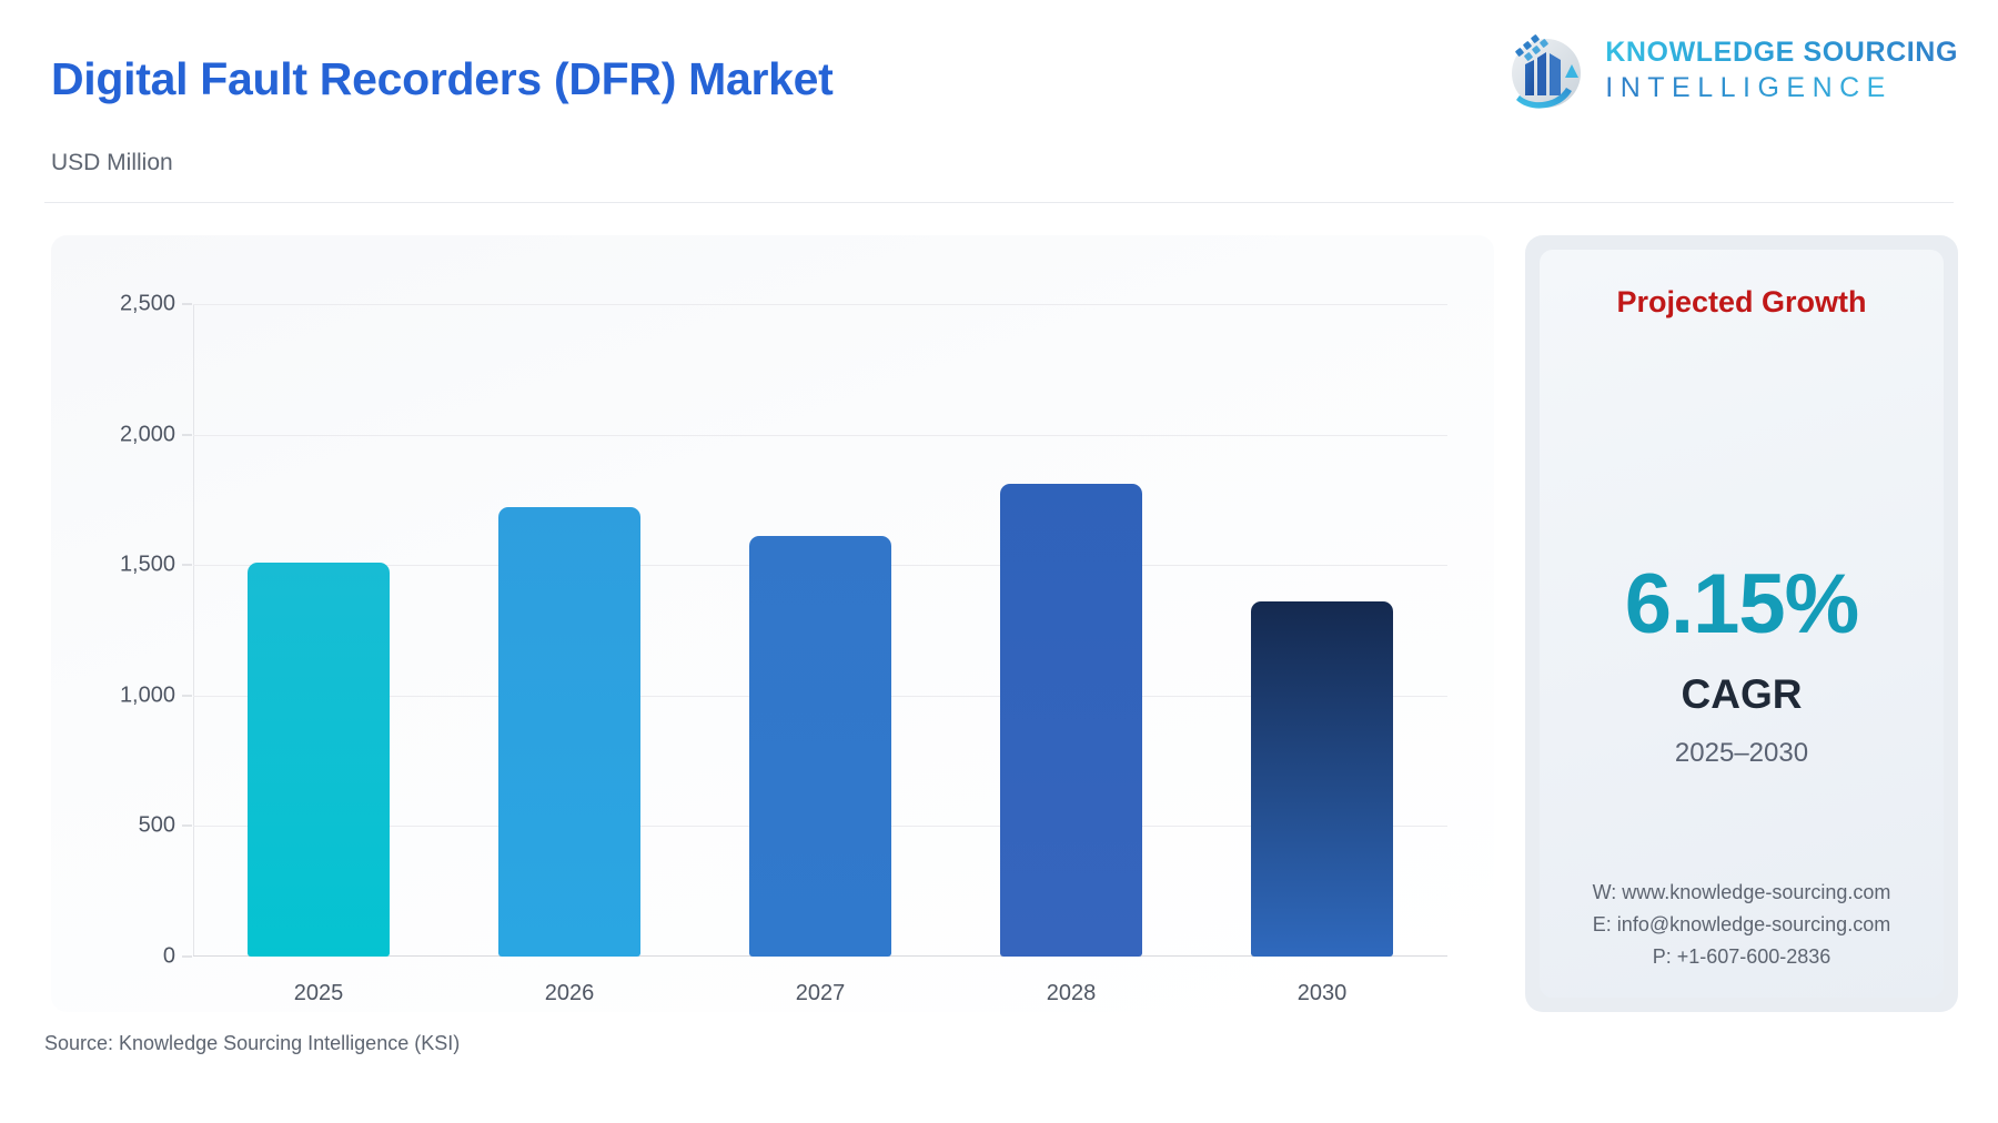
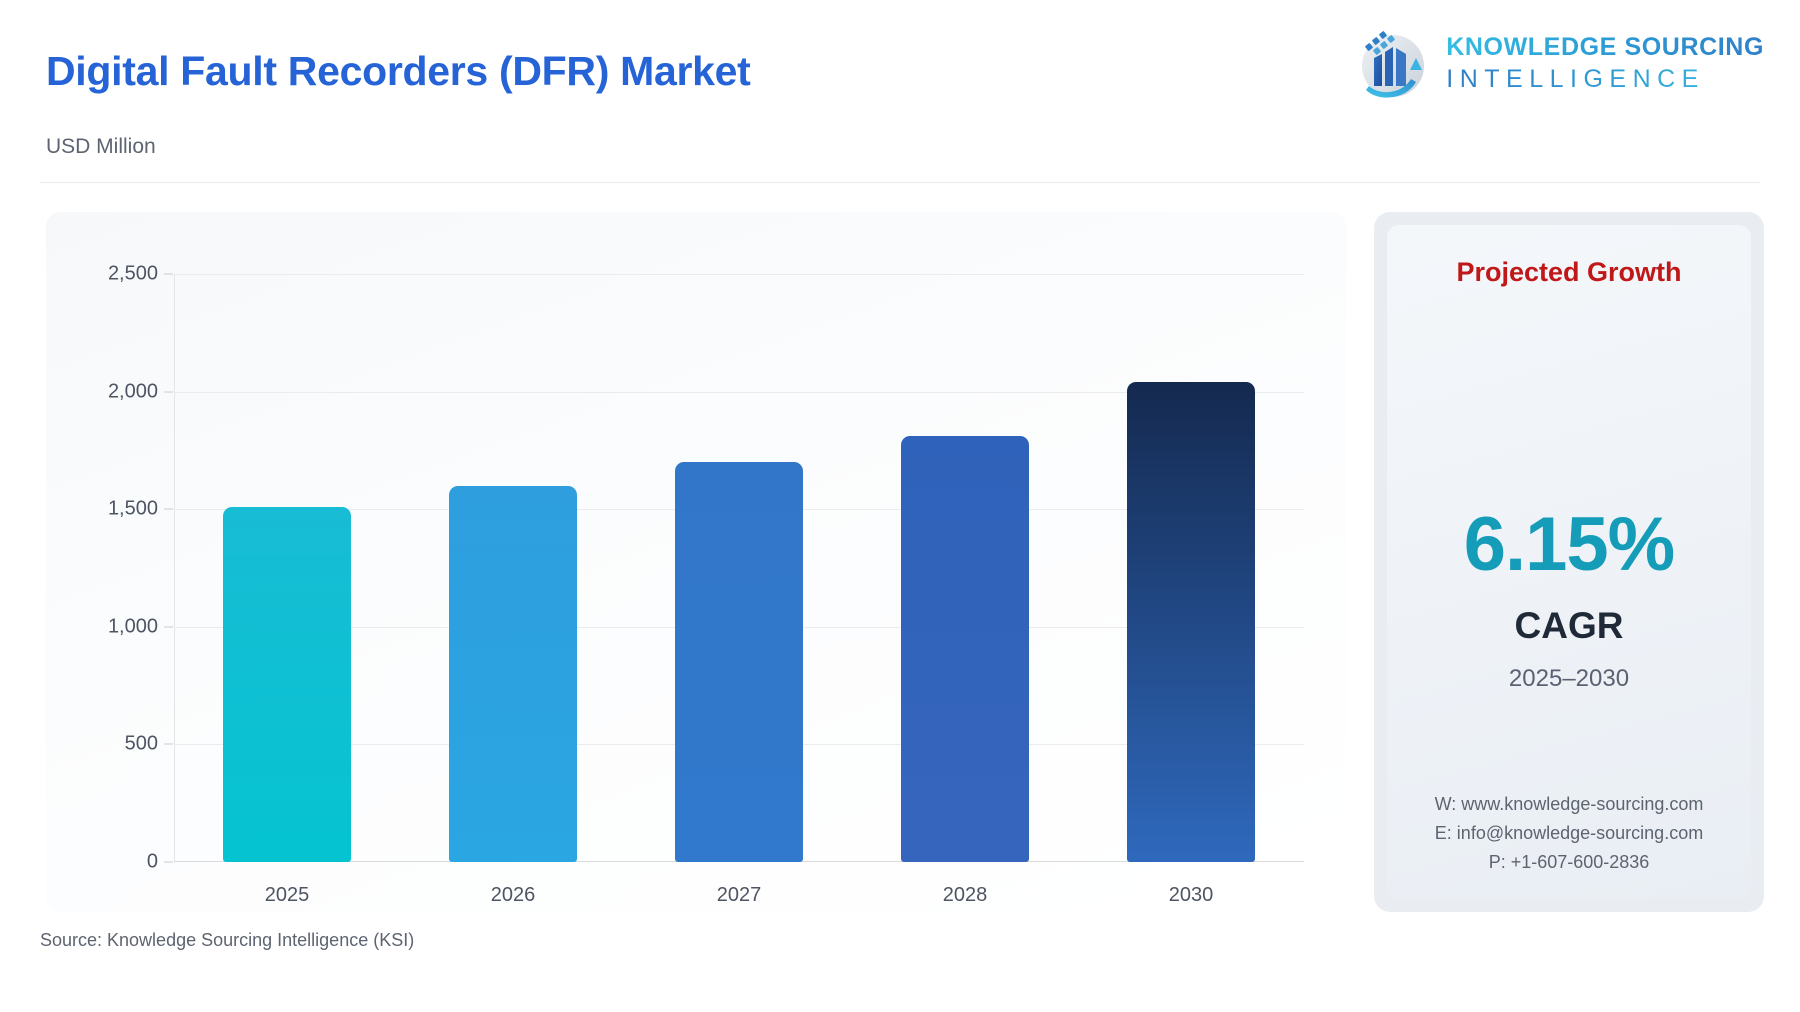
2026: 1720 -> 1600
2027: 1610 -> 1700
2030: 1360 -> 2040
